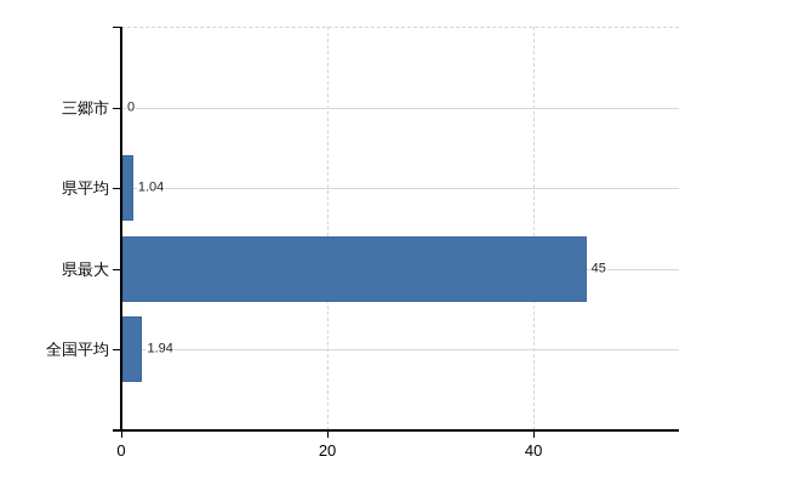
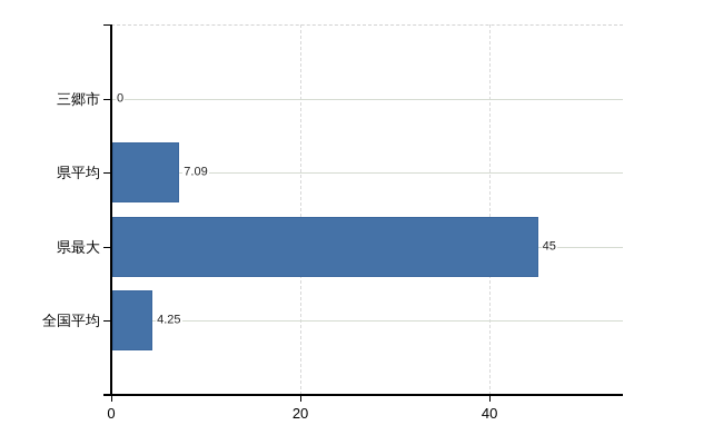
県平均: 1.04 -> 7.09
全国平均: 1.94 -> 4.25
